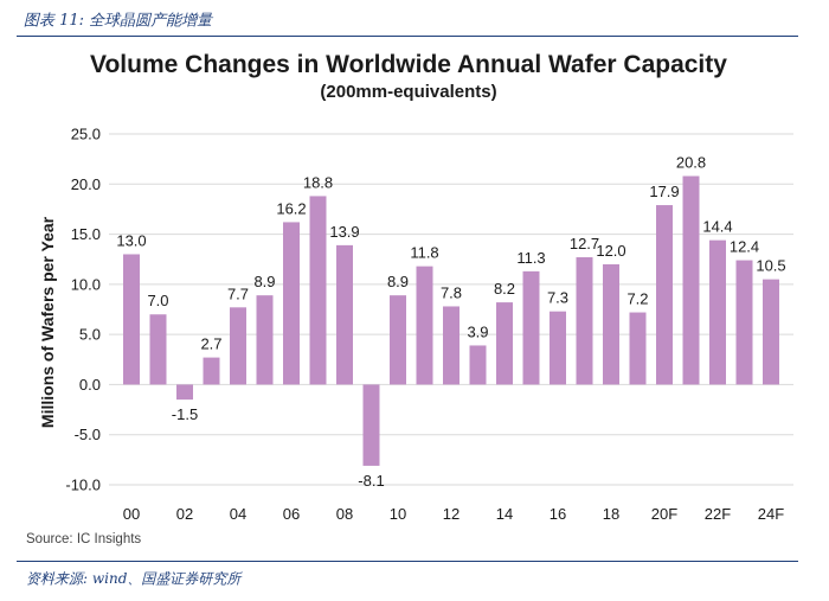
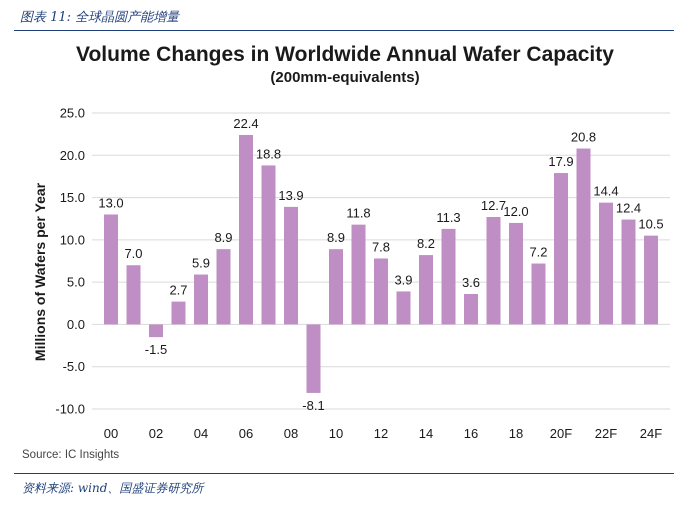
04: 7.7 -> 5.9
06: 16.2 -> 22.4
16: 7.3 -> 3.6
